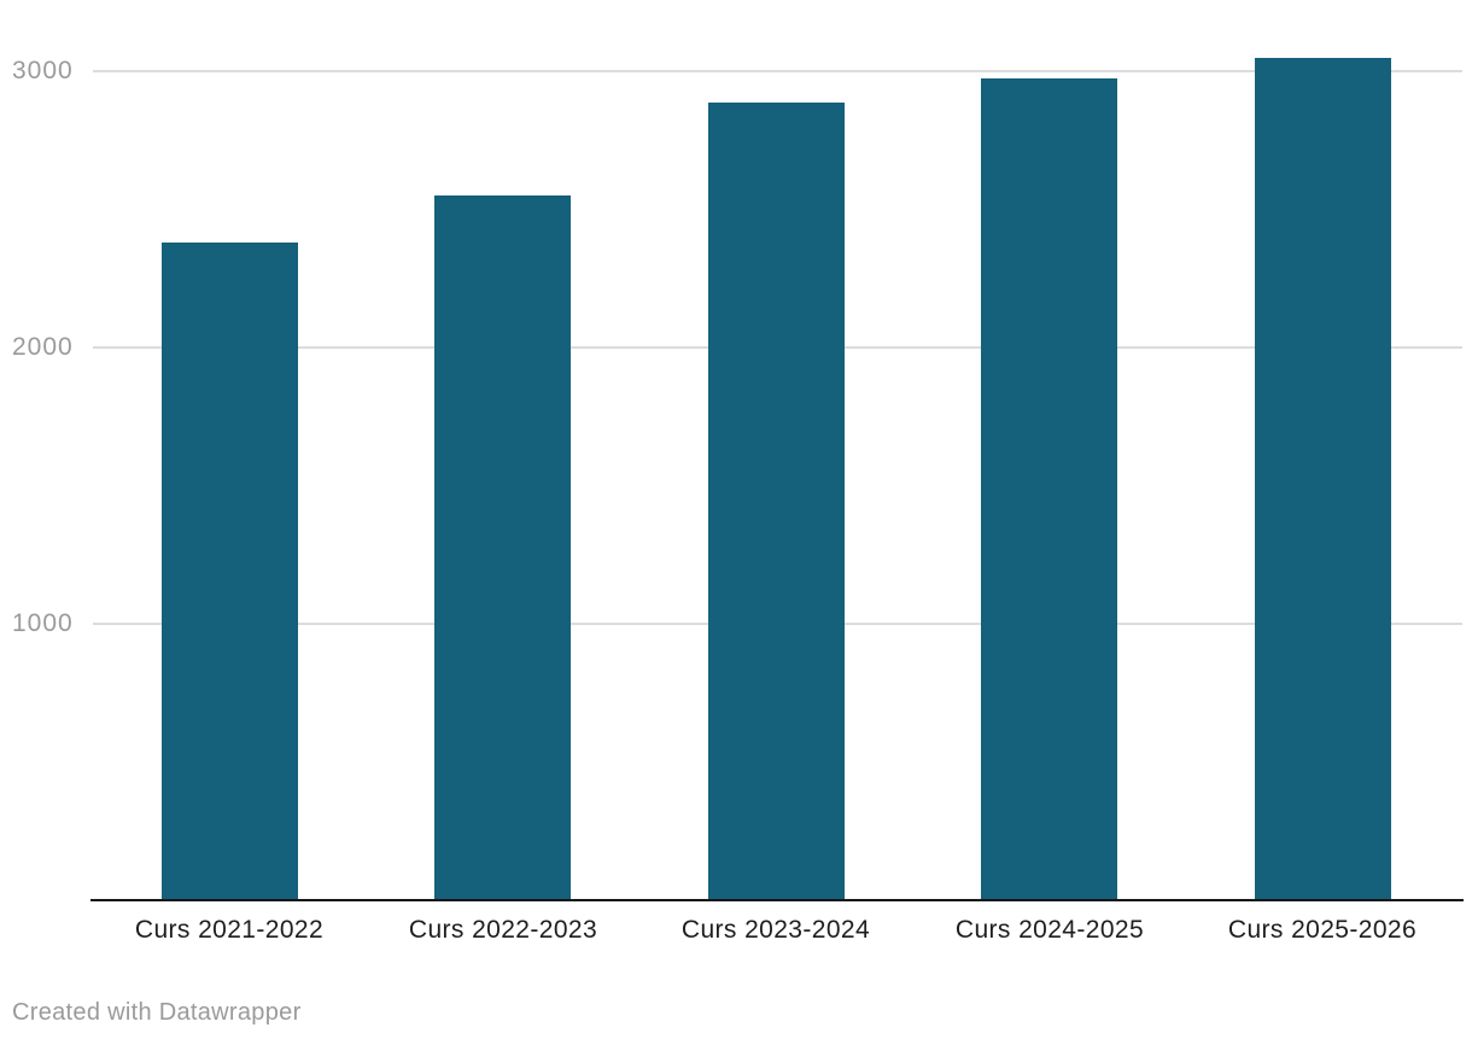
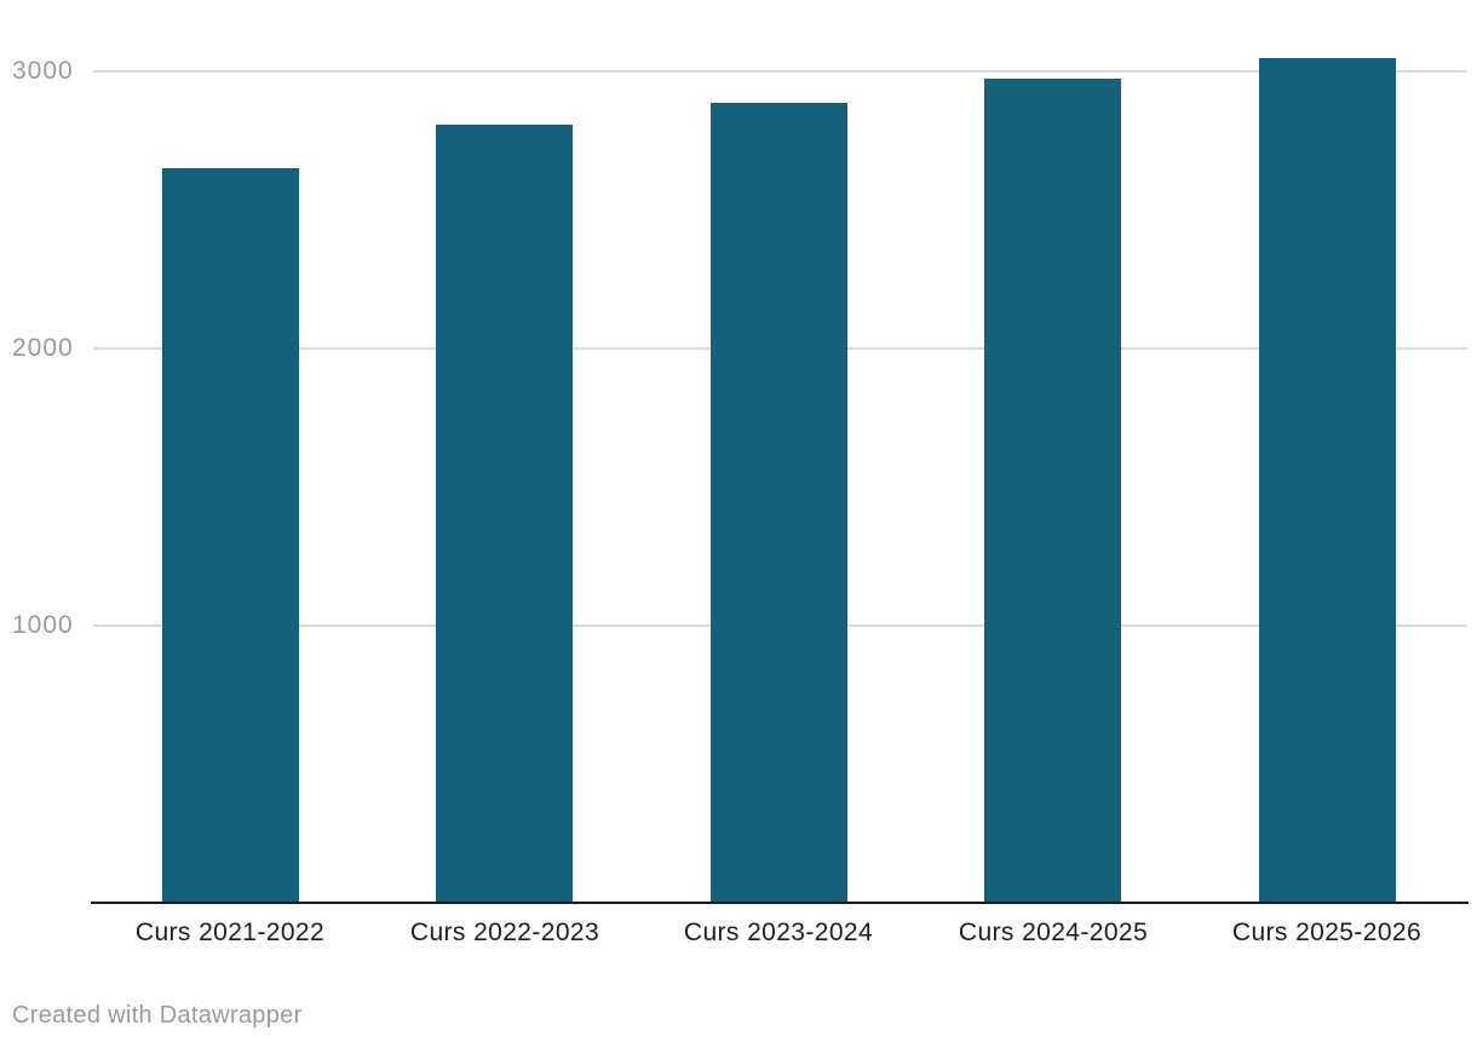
Curs 2021-2022: 2380 -> 2650
Curs 2022-2023: 2550 -> 2810
